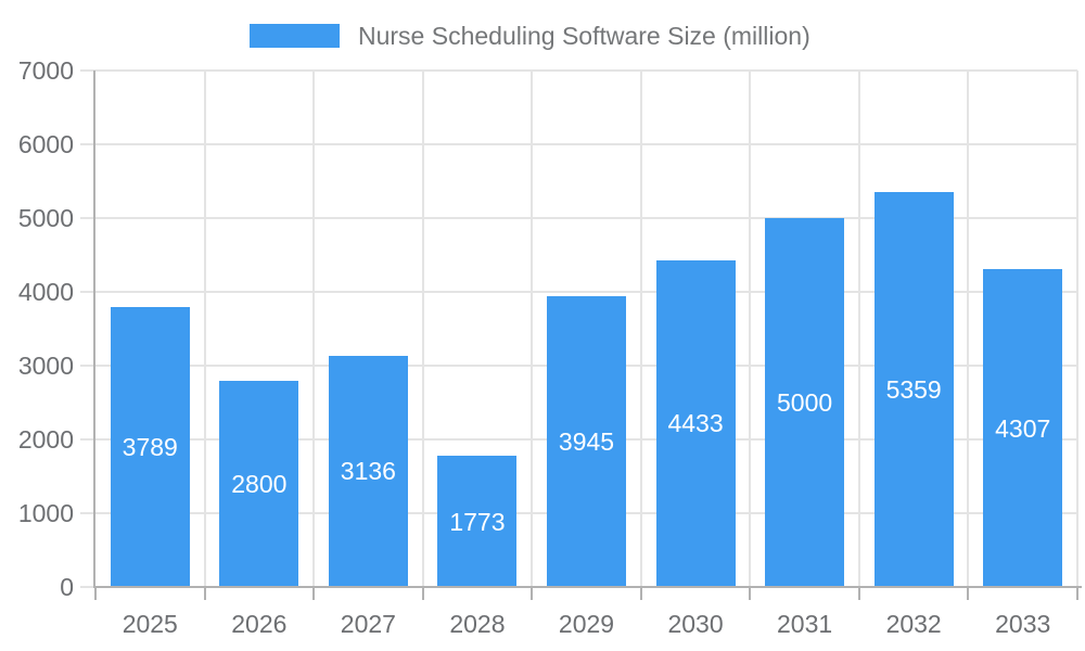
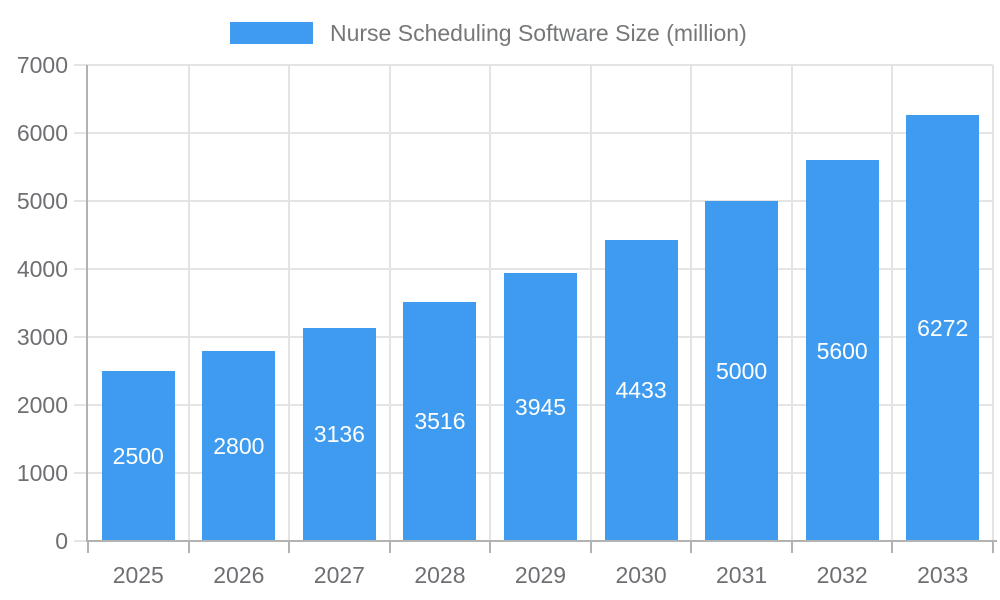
2025: 3789 -> 2500
2028: 1773 -> 3516
2032: 5359 -> 5600
2033: 4307 -> 6272
